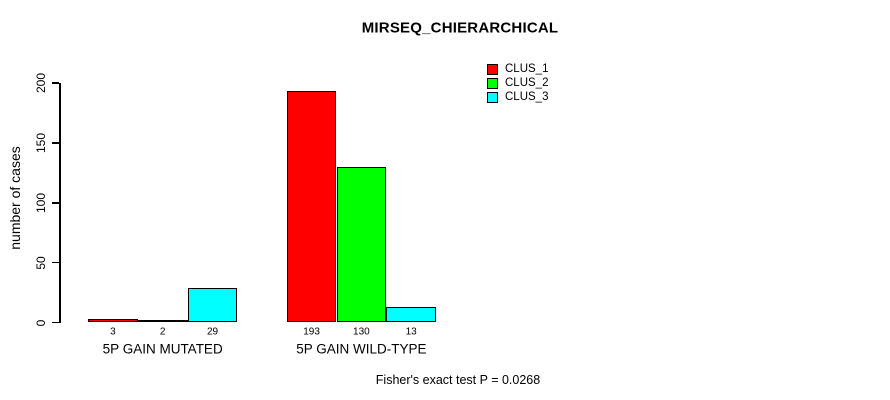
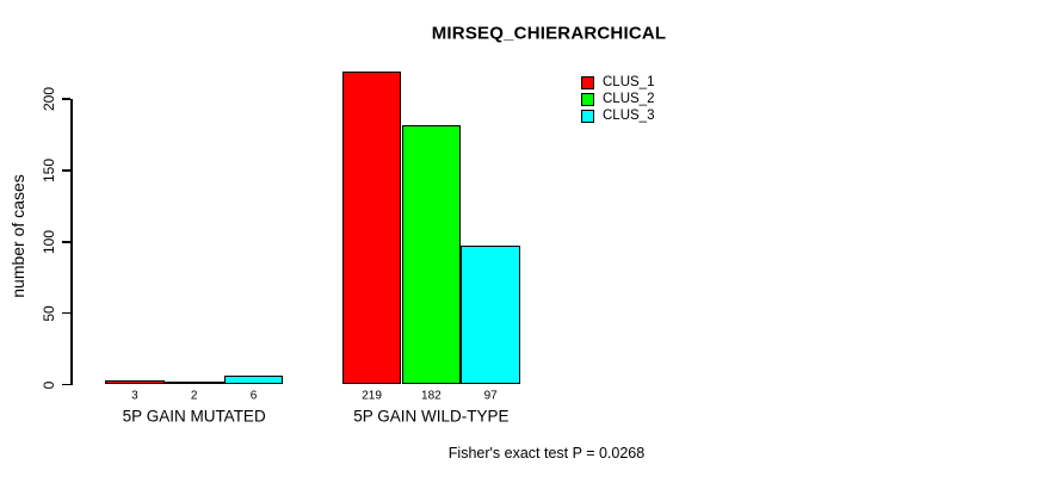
CLUS_3/5P GAIN MUTATED: 29 -> 6
CLUS_1/5P GAIN WILD-TYPE: 193 -> 219
CLUS_2/5P GAIN WILD-TYPE: 130 -> 182
CLUS_3/5P GAIN WILD-TYPE: 13 -> 97
